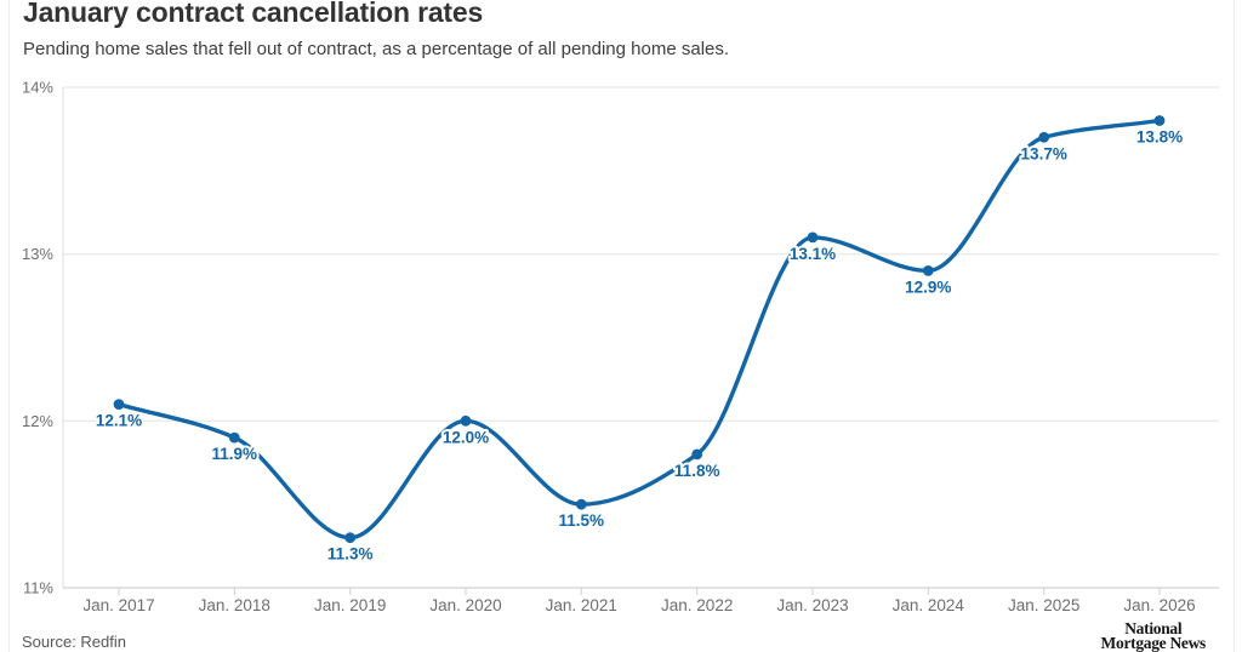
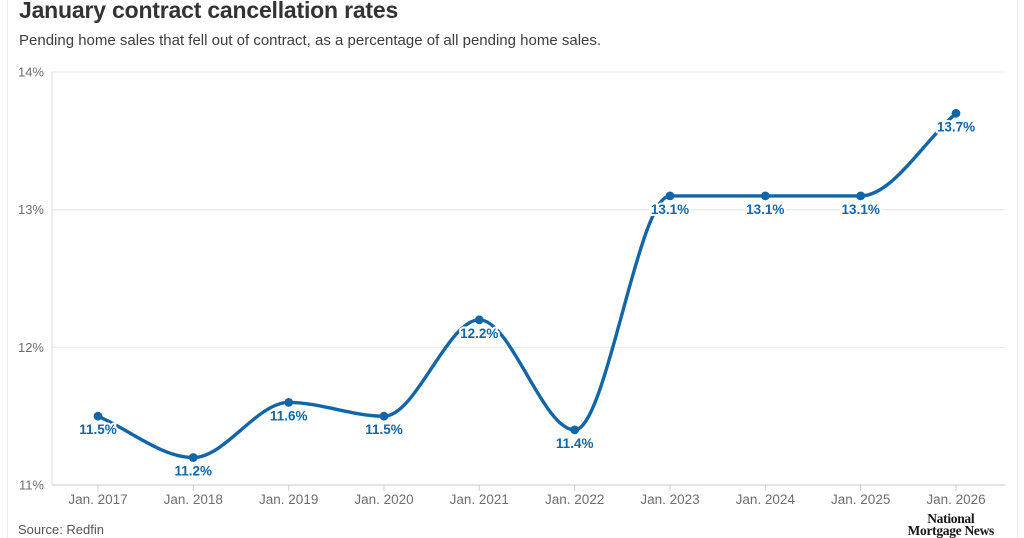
Jan. 2017: 12.1% -> 11.5%
Jan. 2018: 11.9% -> 11.2%
Jan. 2019: 11.3% -> 11.6%
Jan. 2020: 12.0% -> 11.5%
Jan. 2021: 11.5% -> 12.2%
Jan. 2022: 11.8% -> 11.4%
Jan. 2024: 12.9% -> 13.1%
Jan. 2025: 13.7% -> 13.1%
Jan. 2026: 13.8% -> 13.7%
